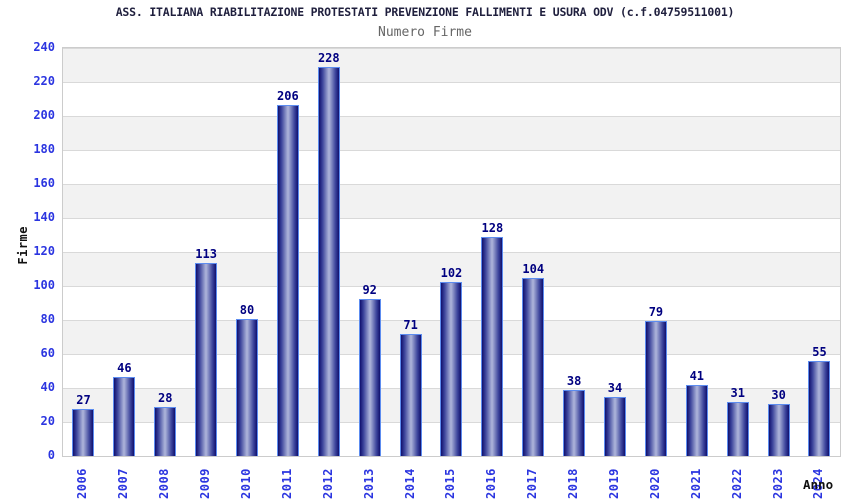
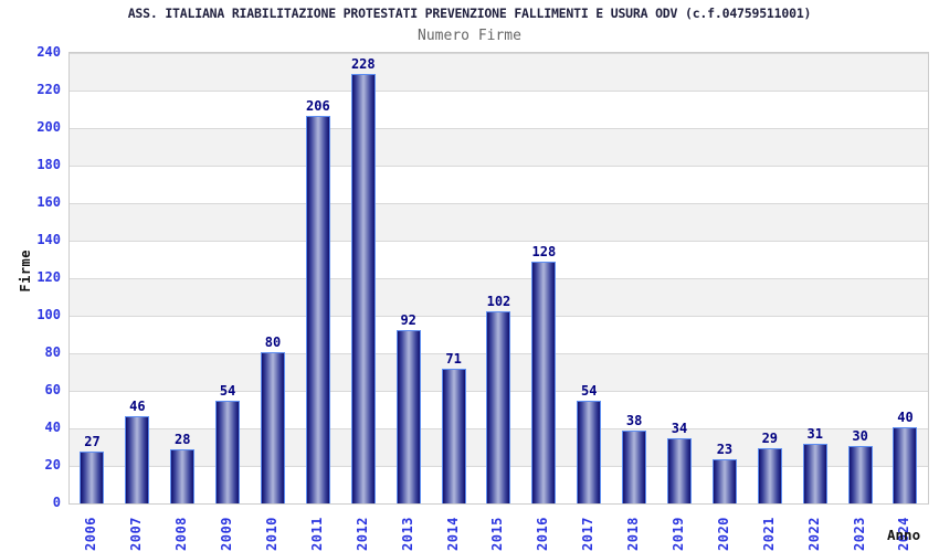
2009: 113 -> 54
2017: 104 -> 54
2020: 79 -> 23
2021: 41 -> 29
2024: 55 -> 40
